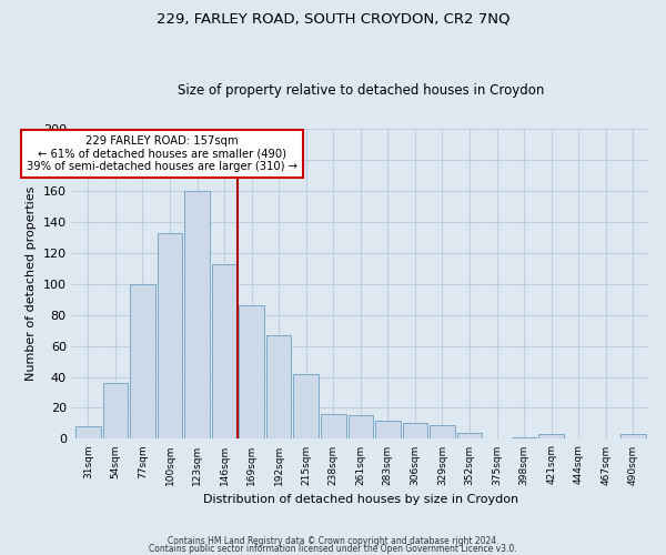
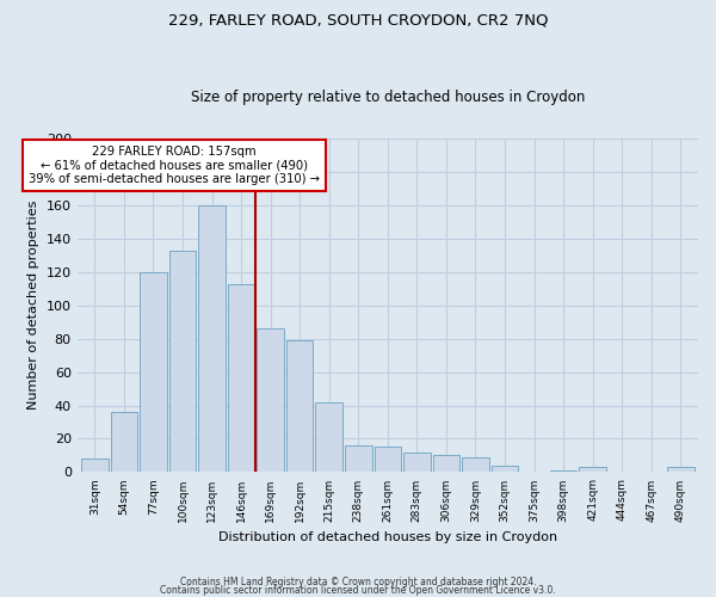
77sqm: 100 -> 120
192sqm: 67 -> 79
